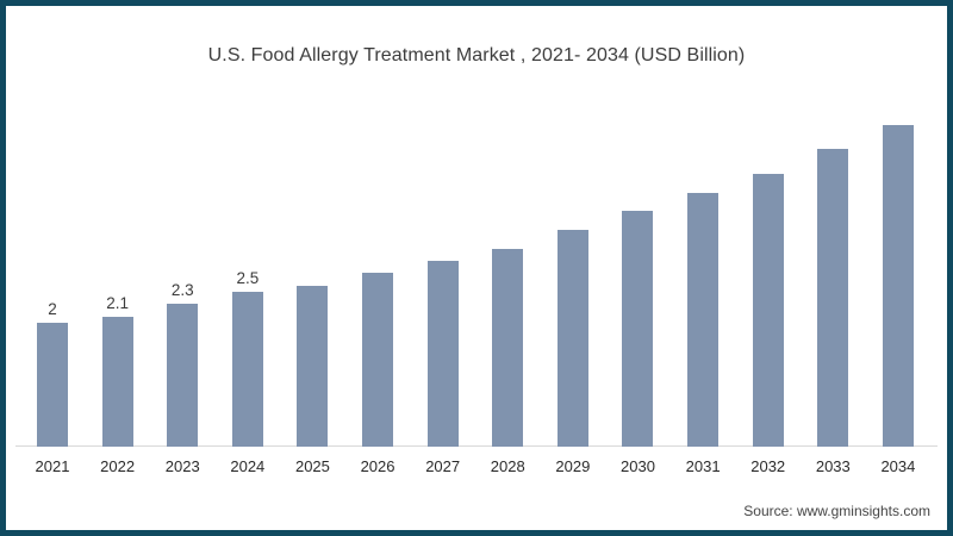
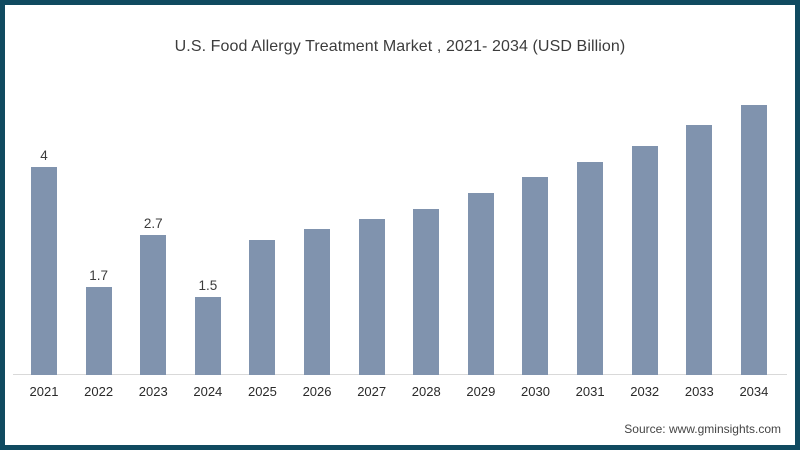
2021: 2 -> 4
2022: 2.1 -> 1.7
2023: 2.3 -> 2.7
2024: 2.5 -> 1.5
